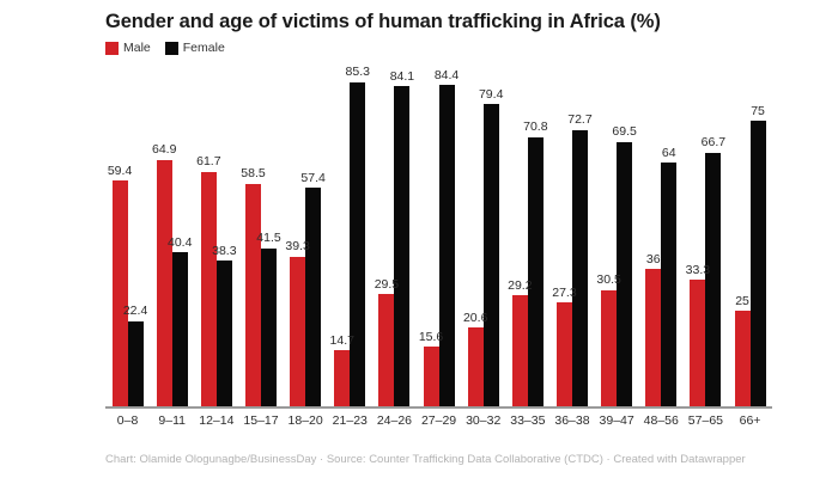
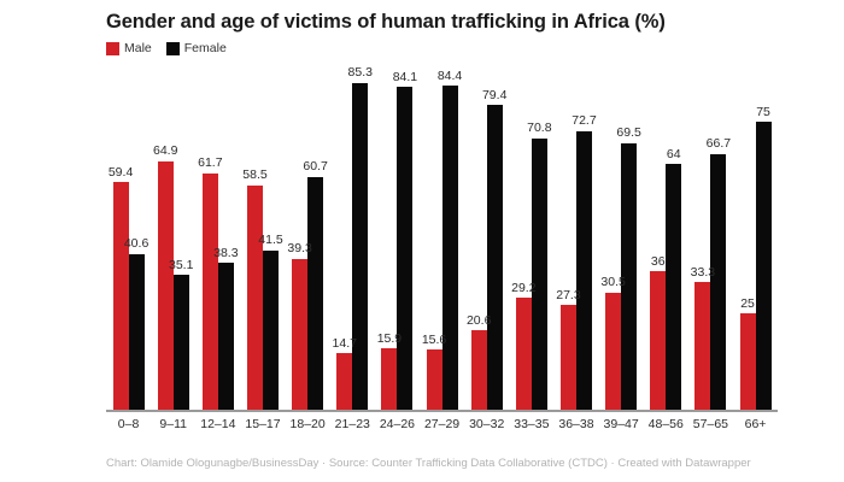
Female/0–8: 22.4 -> 40.6
Female/9–11: 40.4 -> 35.1
Female/18–20: 57.4 -> 60.7
Male/24–26: 29.5 -> 15.9
